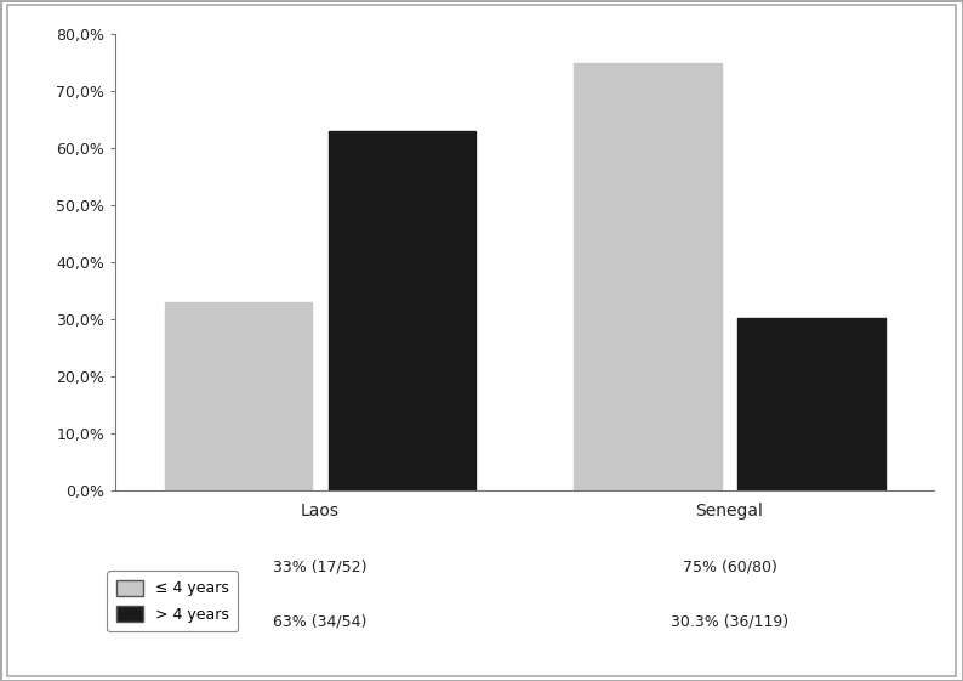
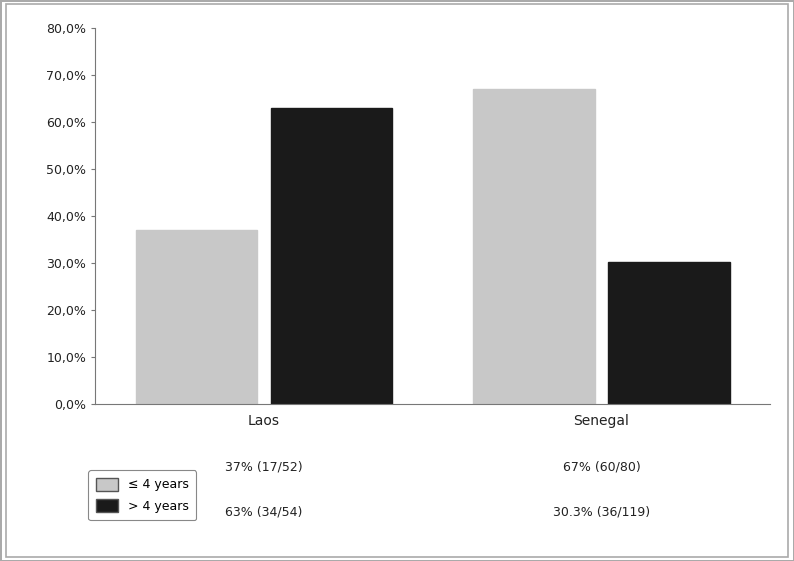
≤ 4 years/Laos: 33% -> 37%
≤ 4 years/Senegal: 75% -> 67%
